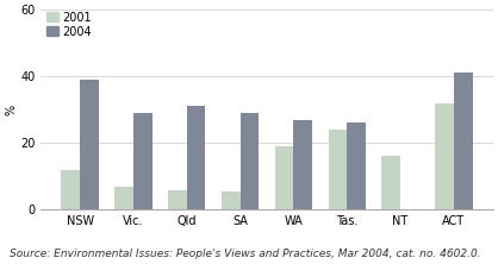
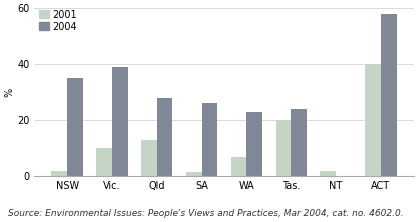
2001/NSW: 12.0 -> 2.0
2004/NSW: 39 -> 35
2001/Vic.: 7.0 -> 10.0
2004/Vic.: 29 -> 39
2001/Qld: 6.0 -> 13.0
2004/Qld: 31 -> 28
2001/SA: 5.5 -> 1.5
2004/SA: 29 -> 26
2001/WA: 19.0 -> 7.0
2004/WA: 27 -> 23
2001/Tas.: 24.0 -> 20.0
2004/Tas.: 26 -> 24
2001/NT: 16.0 -> 2.0
2001/ACT: 32.0 -> 40.0
2004/ACT: 41 -> 58
